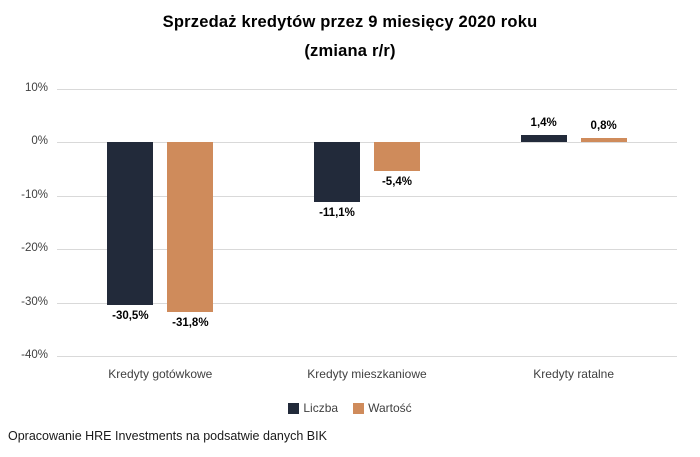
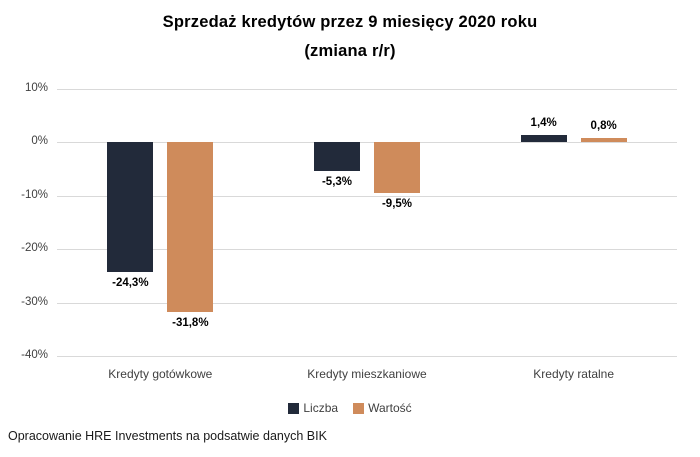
Liczba/Kredyty gotówkowe: -30,5% -> -24,3%
Liczba/Kredyty mieszkaniowe: -11,1% -> -5,3%
Wartość/Kredyty mieszkaniowe: -5,4% -> -9,5%
